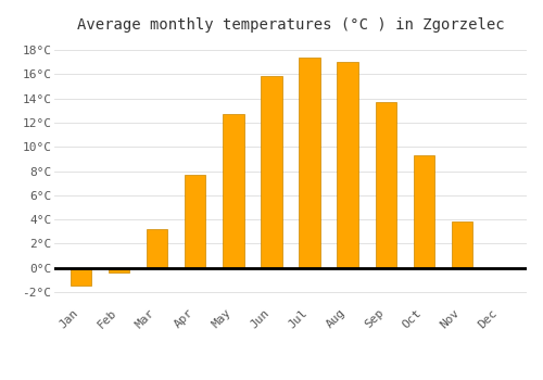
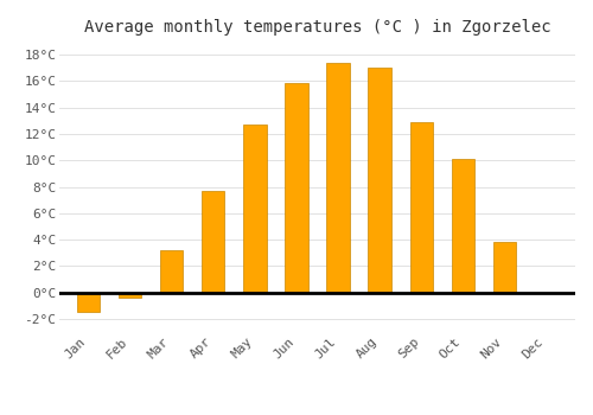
Sep: 13.7°C -> 12.9°C
Oct: 9.3°C -> 10.1°C
